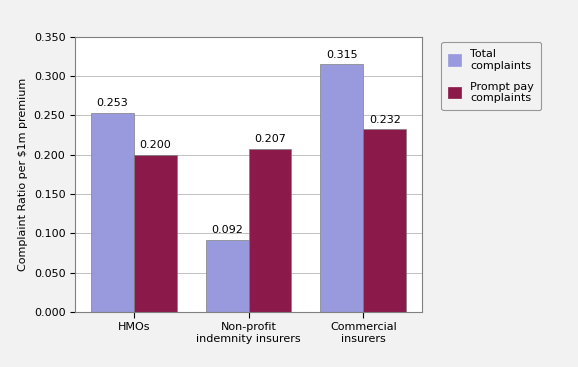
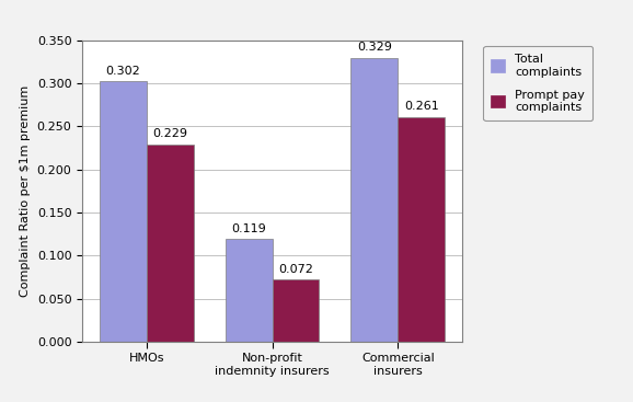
Total complaints/HMOs: 0.253 -> 0.302
Prompt pay complaints/HMOs: 0.200 -> 0.229
Total complaints/Non-profit indemnity insurers: 0.092 -> 0.119
Prompt pay complaints/Non-profit indemnity insurers: 0.207 -> 0.072
Total complaints/Commercial insurers: 0.315 -> 0.329
Prompt pay complaints/Commercial insurers: 0.232 -> 0.261
